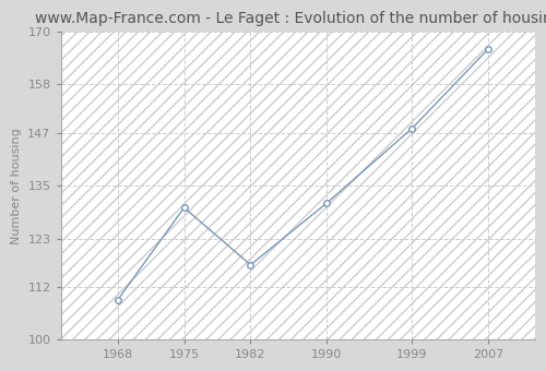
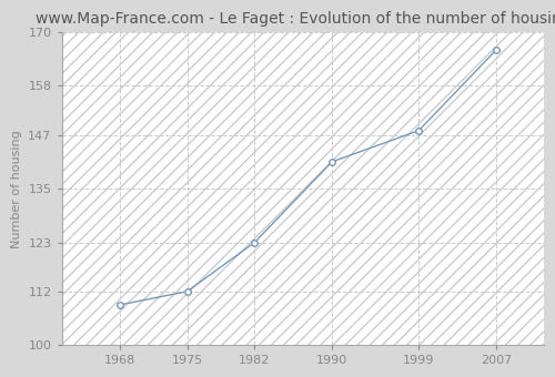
1975: 130 -> 112
1982: 117 -> 123
1990: 131 -> 141
